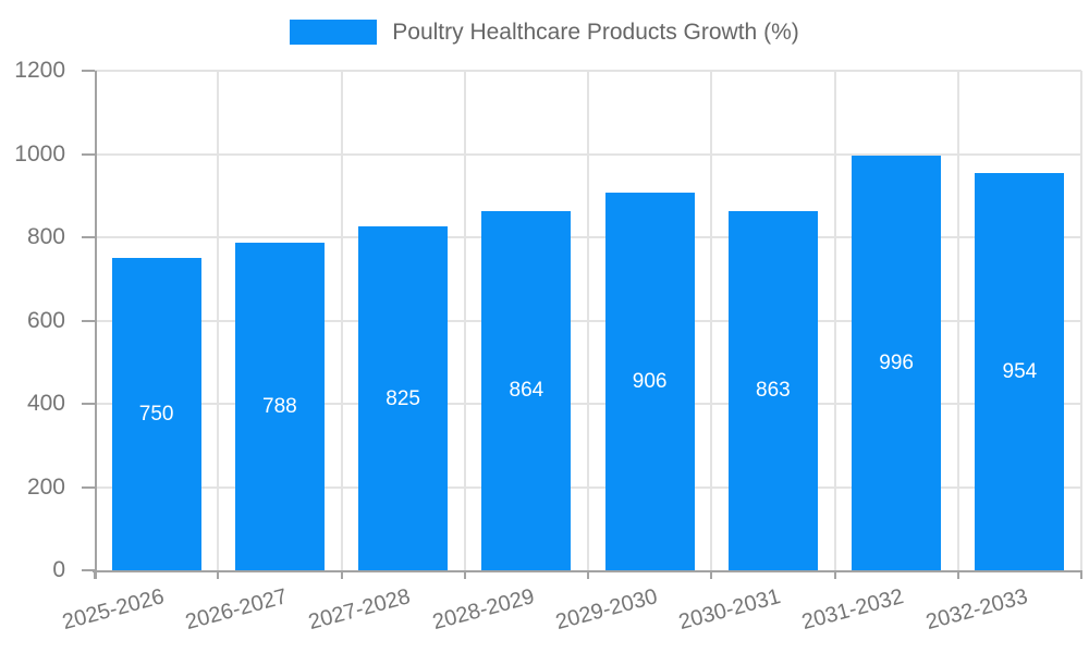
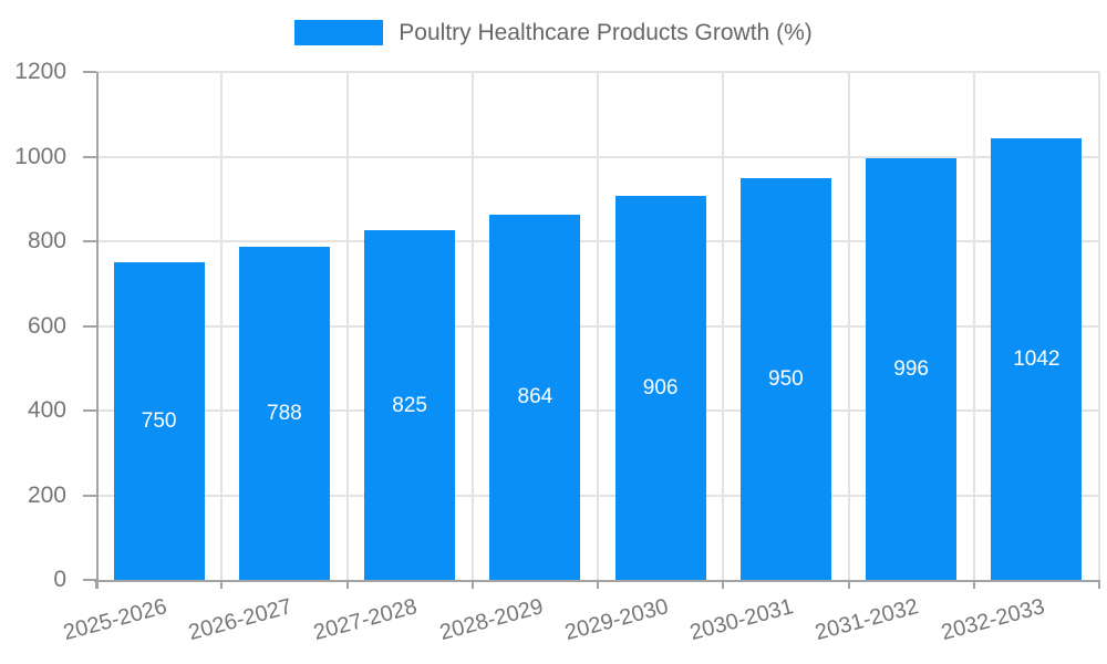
2030-2031: 863 -> 950
2032-2033: 954 -> 1042
